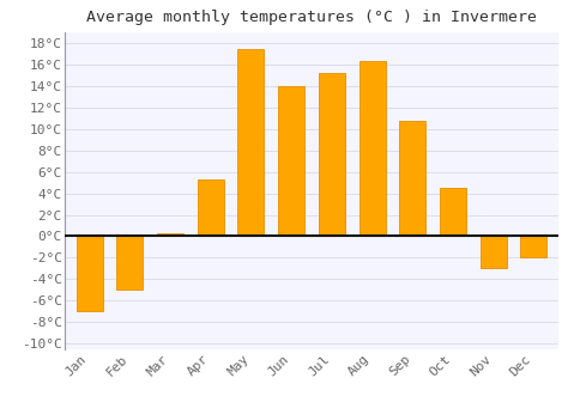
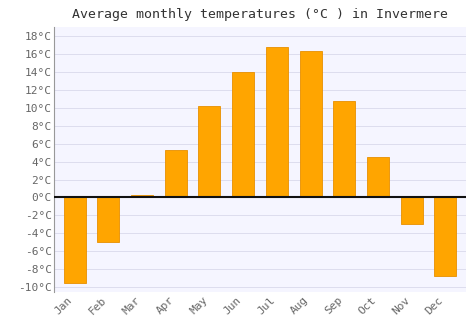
Jan: -7.0°C -> -9.5°C
May: 17.4°C -> 10.2°C
Jul: 15.2°C -> 16.7°C
Dec: -2.0°C -> -8.7°C
